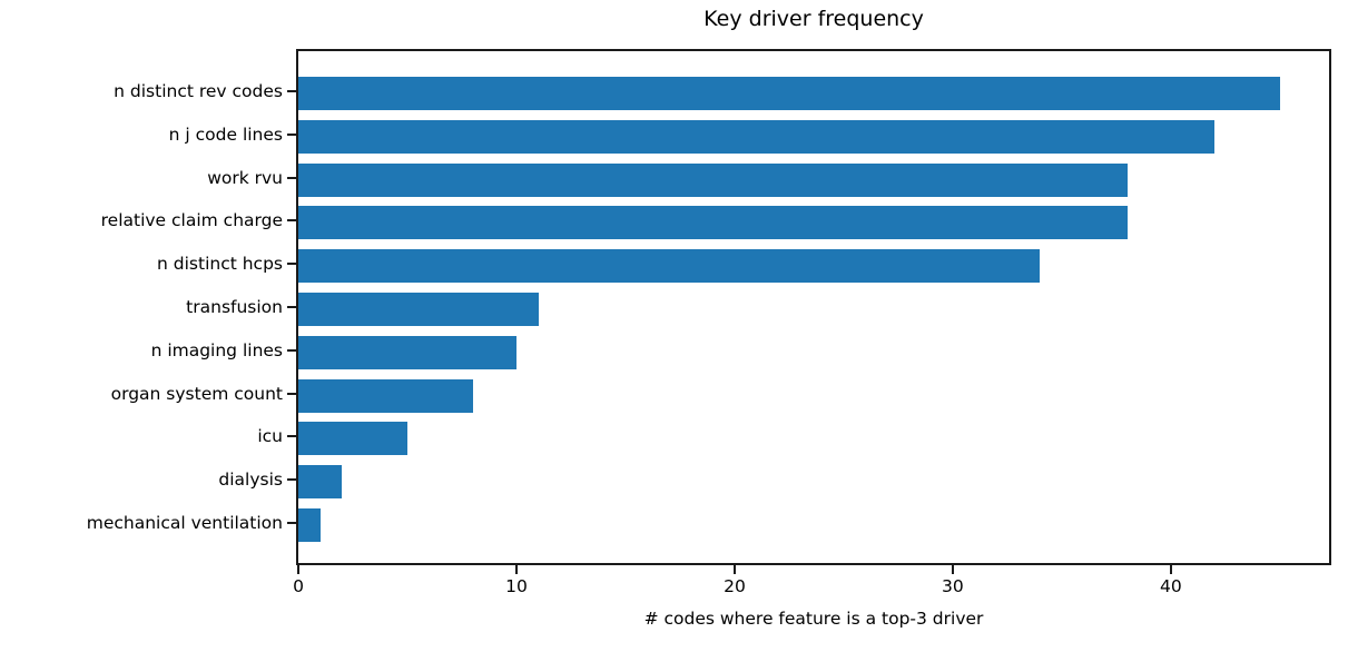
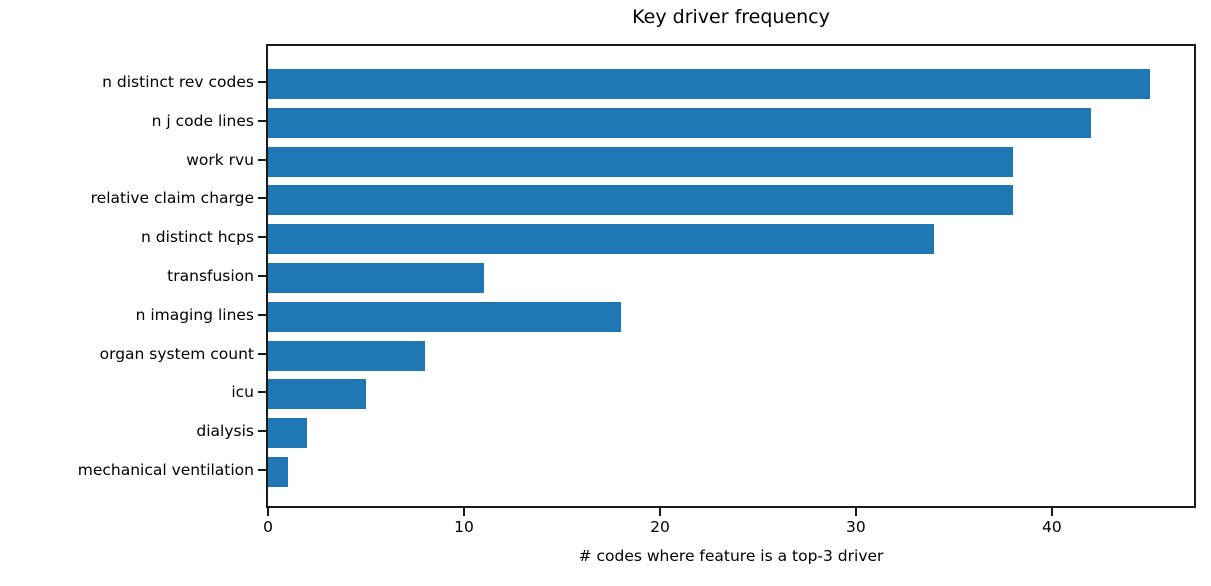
n imaging lines: 10 -> 18
